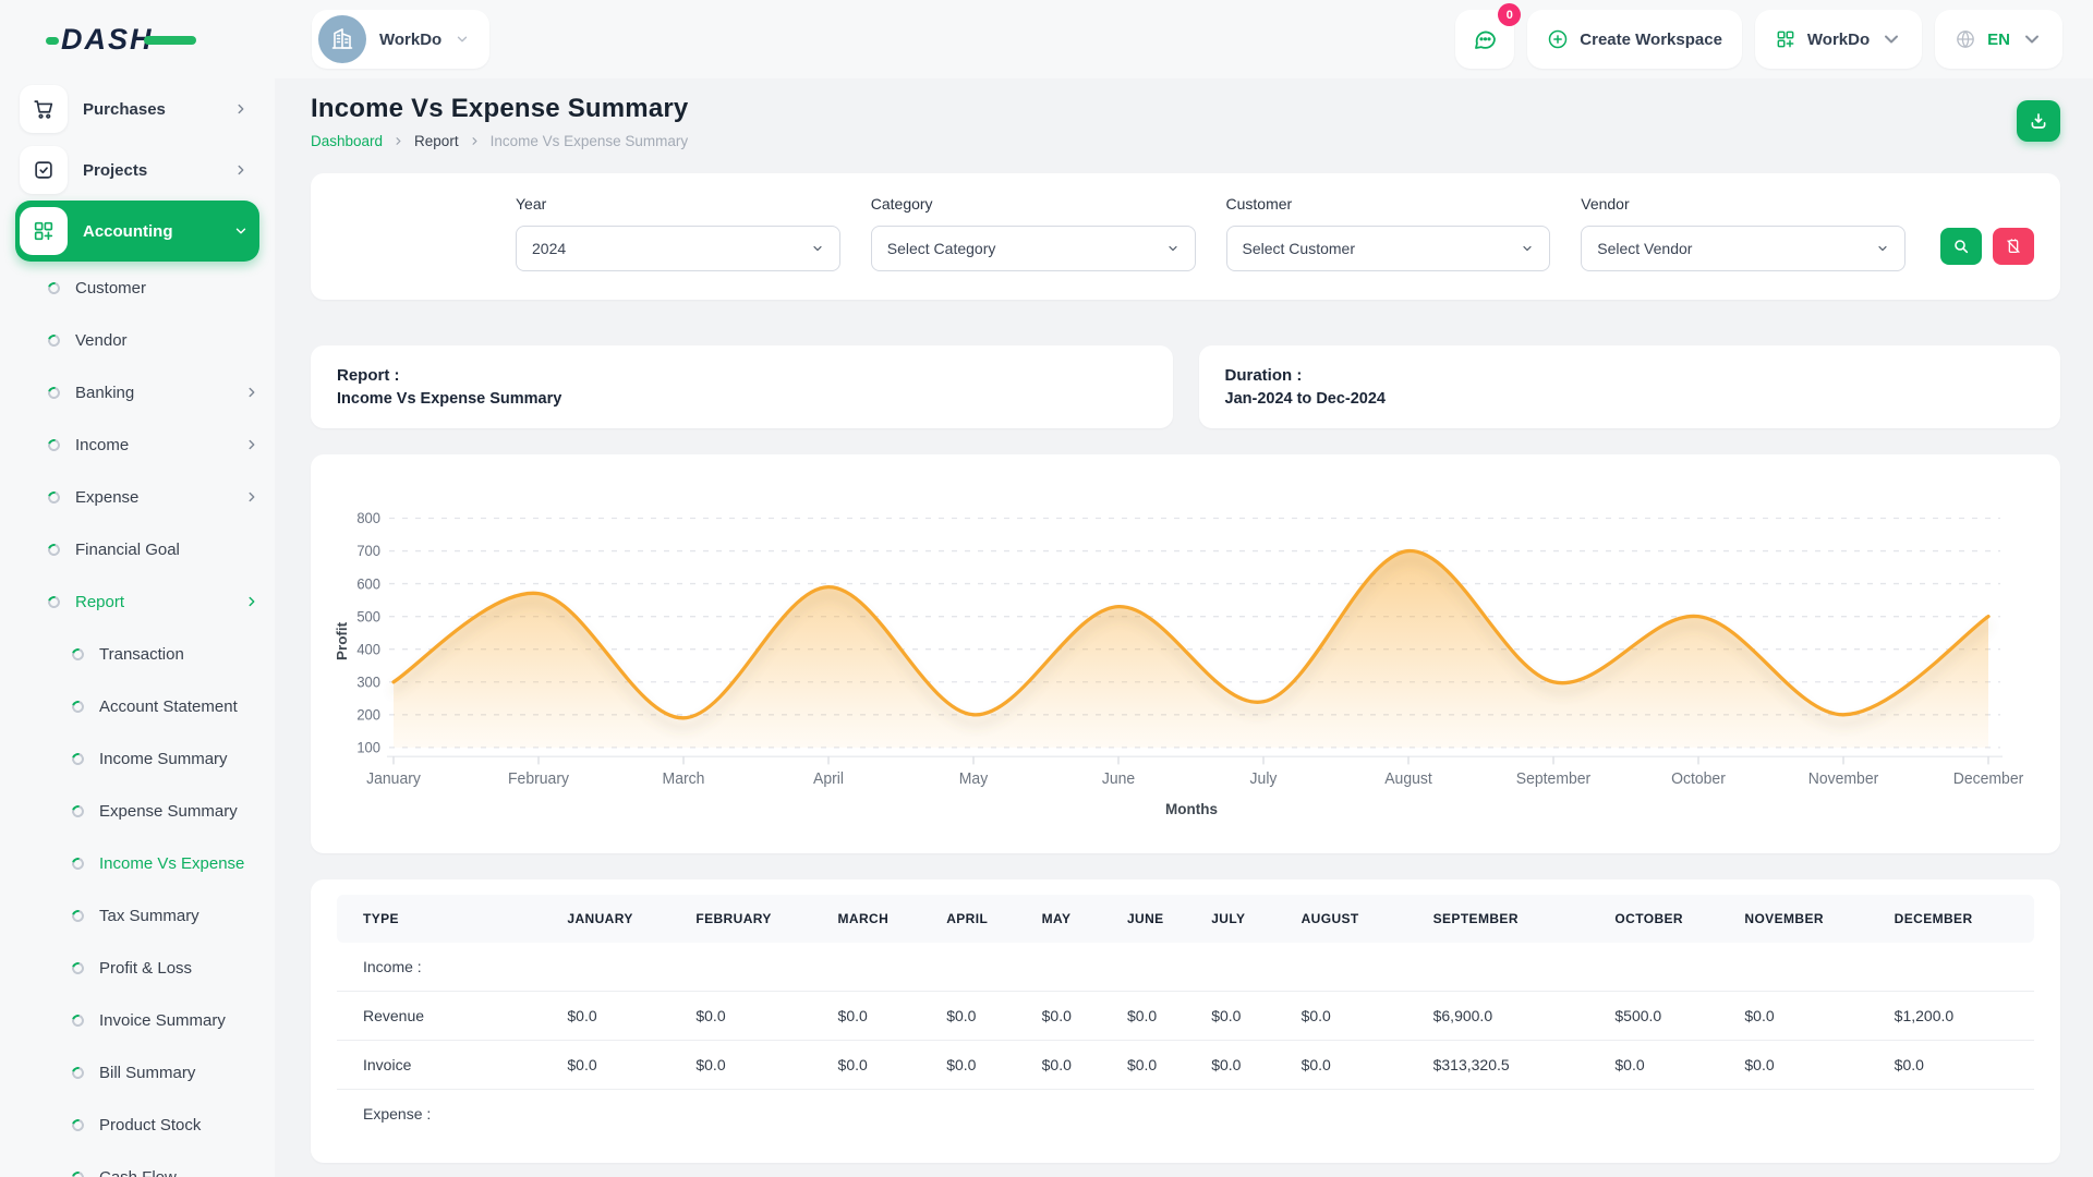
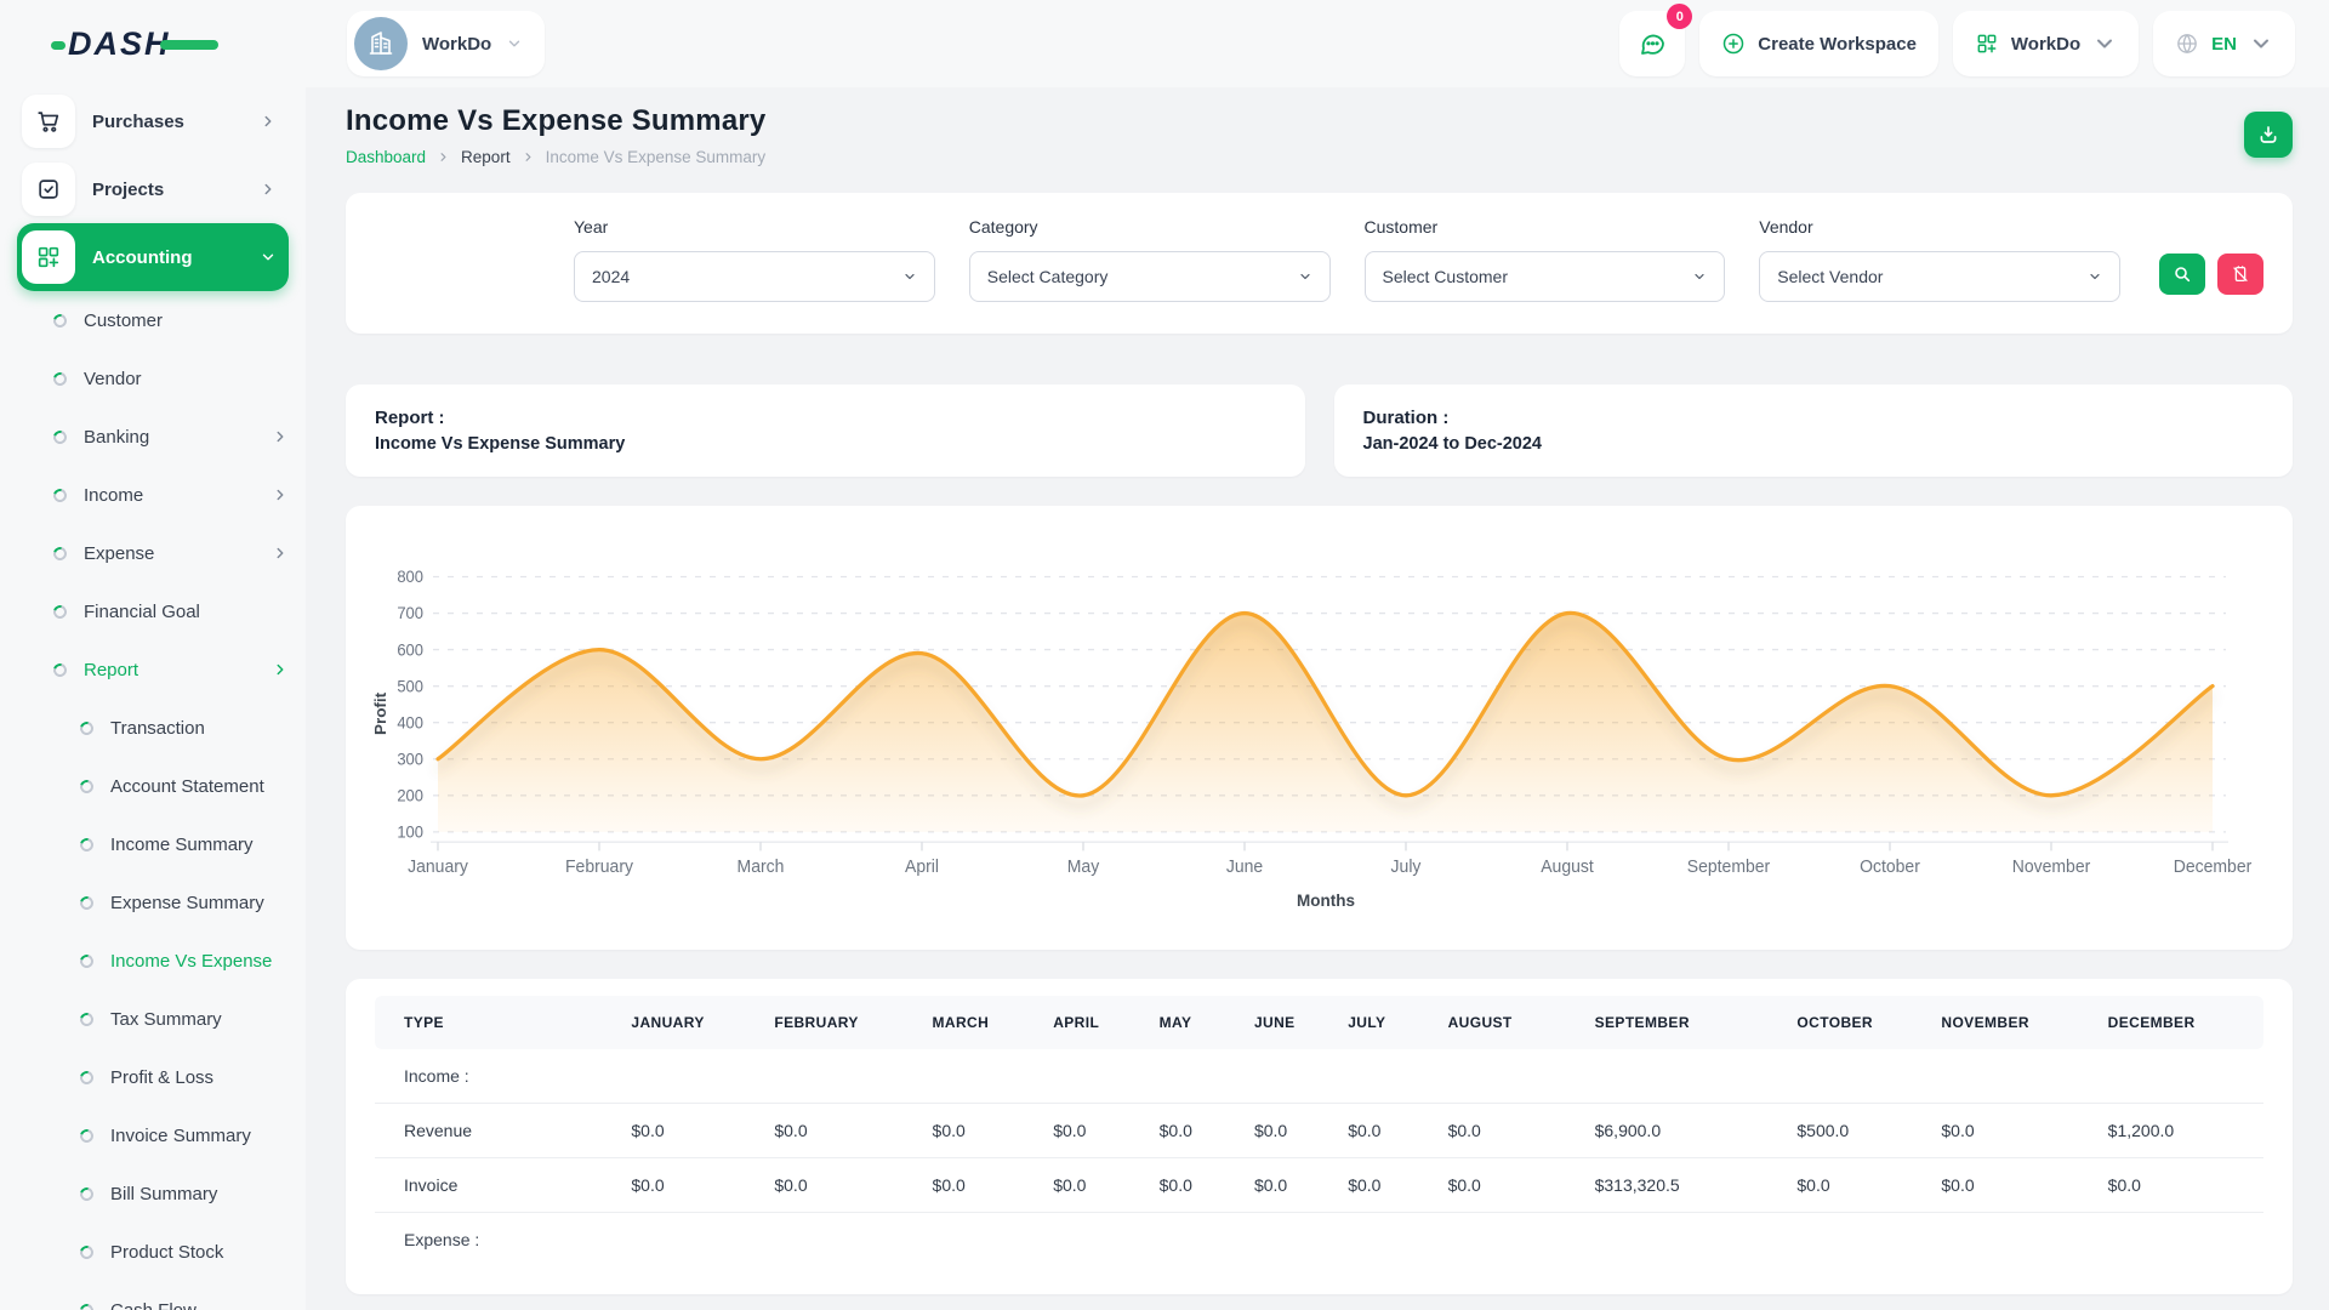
February: 570 -> 600
March: 190 -> 300
June: 530 -> 700
July: 240 -> 200
